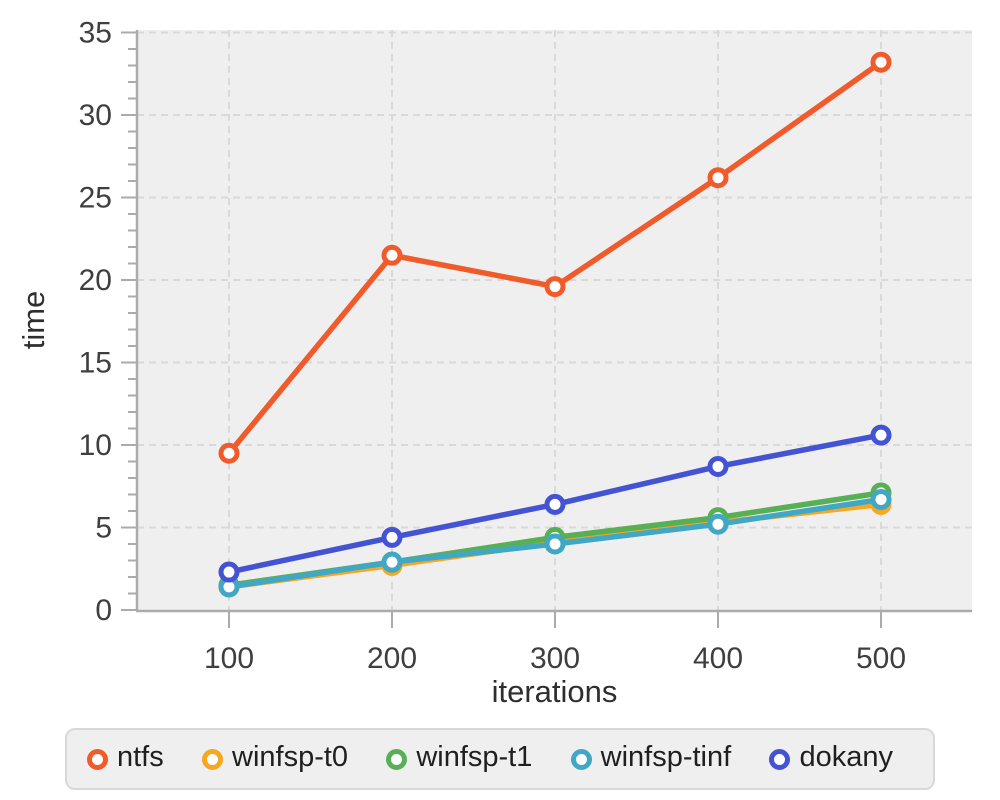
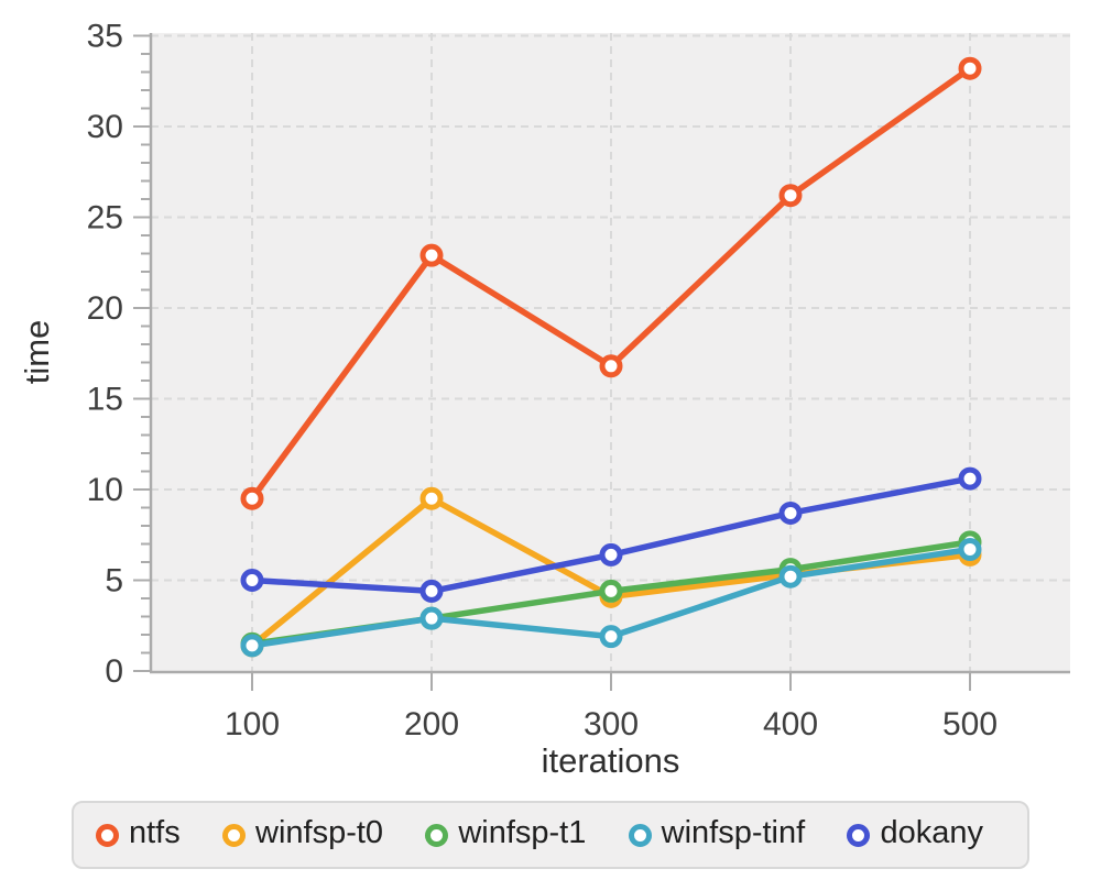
dokany/100: 2.3 -> 5.0
ntfs/200: 21.5 -> 22.9
winfsp-t0/200: 2.7 -> 9.5
ntfs/300: 19.6 -> 16.8
winfsp-tinf/300: 4.0 -> 1.9
